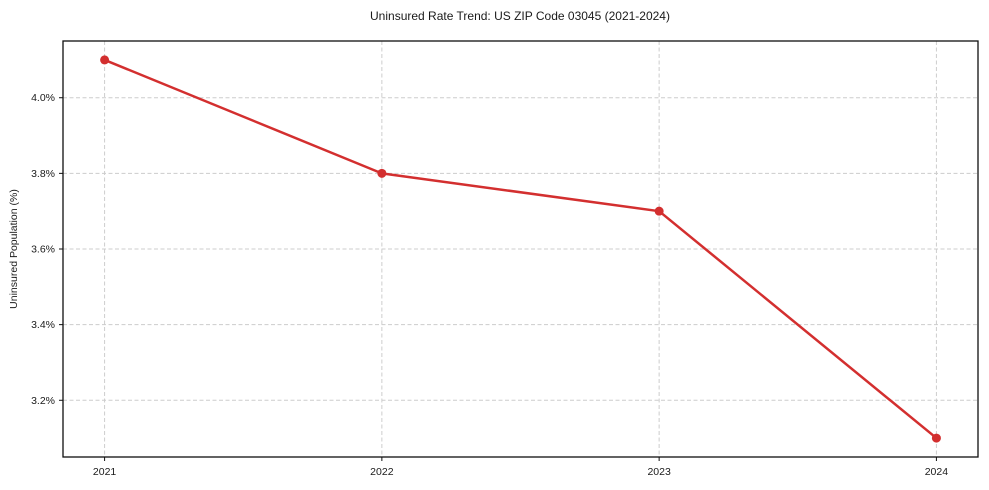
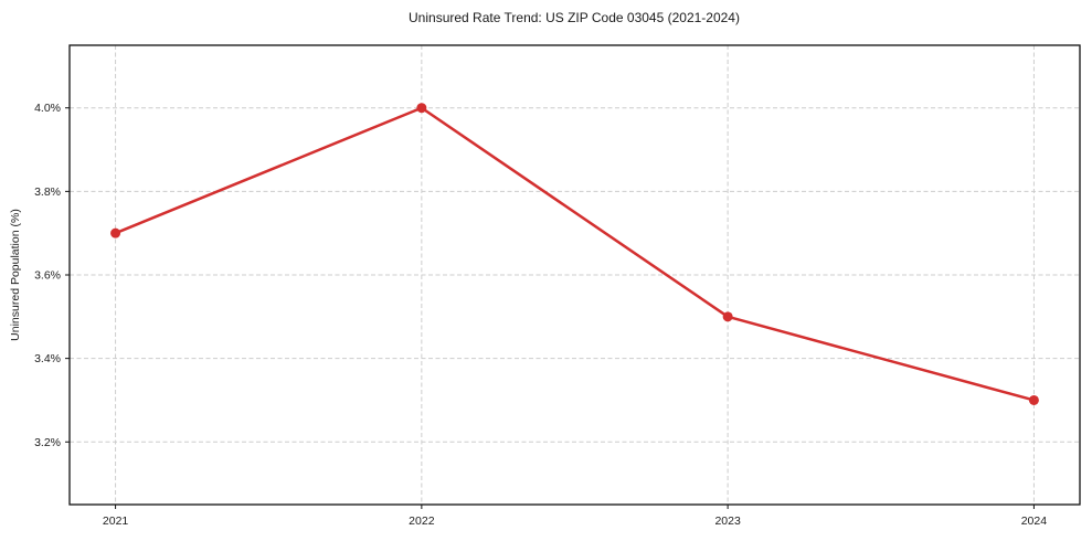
2021: 4.1% -> 3.7%
2022: 3.8% -> 4.0%
2023: 3.7% -> 3.5%
2024: 3.1% -> 3.3%
